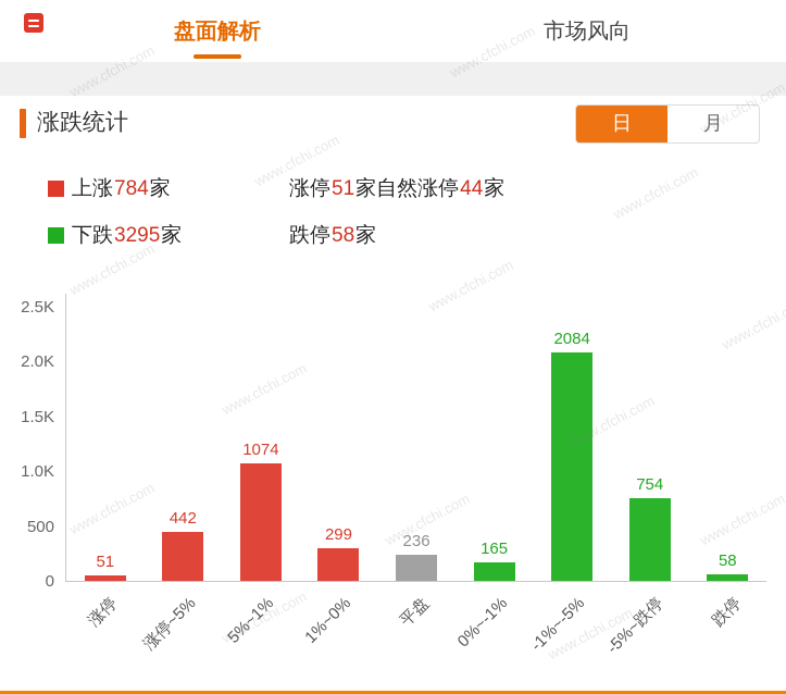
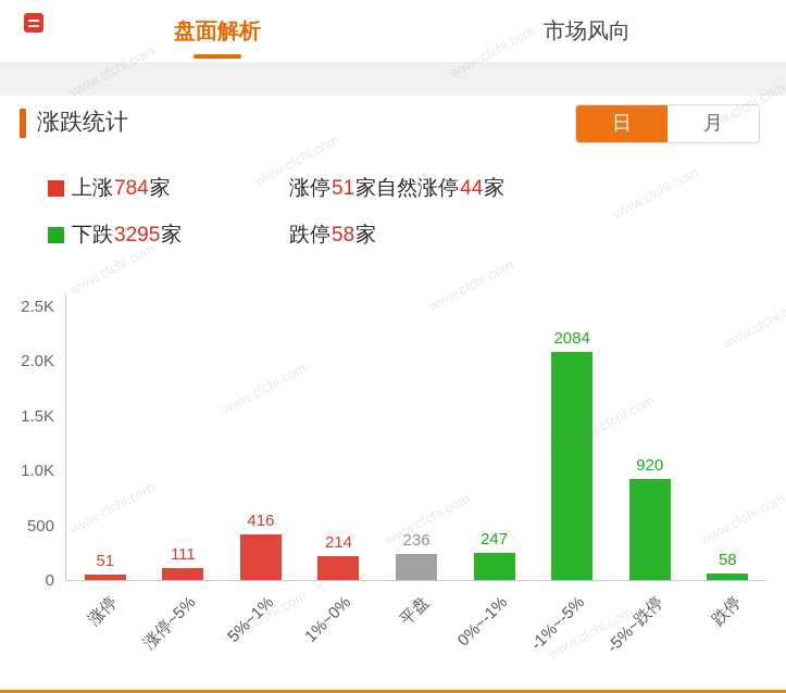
涨停~5%: 442 -> 111
5%~1%: 1074 -> 416
1%~0%: 299 -> 214
0%~-1%: 165 -> 247
-5%~跌停: 754 -> 920
